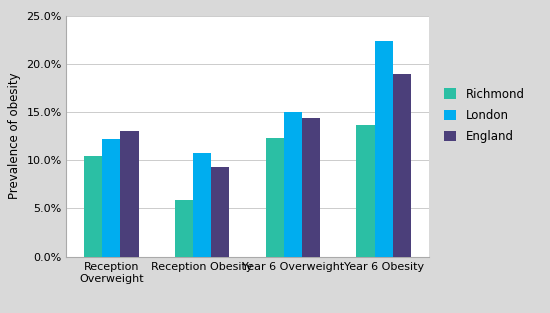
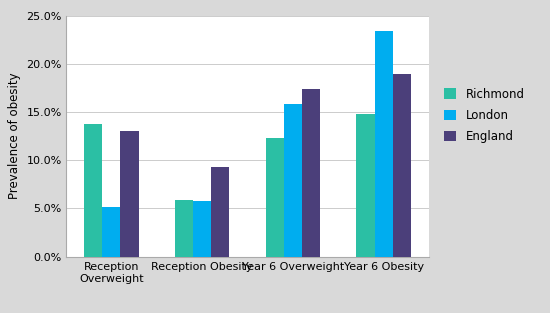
Richmond/Reception Overweight: 10.4% -> 13.8%
London/Reception Overweight: 12.2% -> 5.2%
London/Reception Obesity: 10.8% -> 5.8%
London/Year 6 Overweight: 15.0% -> 15.8%
England/Year 6 Overweight: 14.4% -> 17.4%
Richmond/Year 6 Obesity: 13.7% -> 14.8%
London/Year 6 Obesity: 22.4% -> 23.4%
